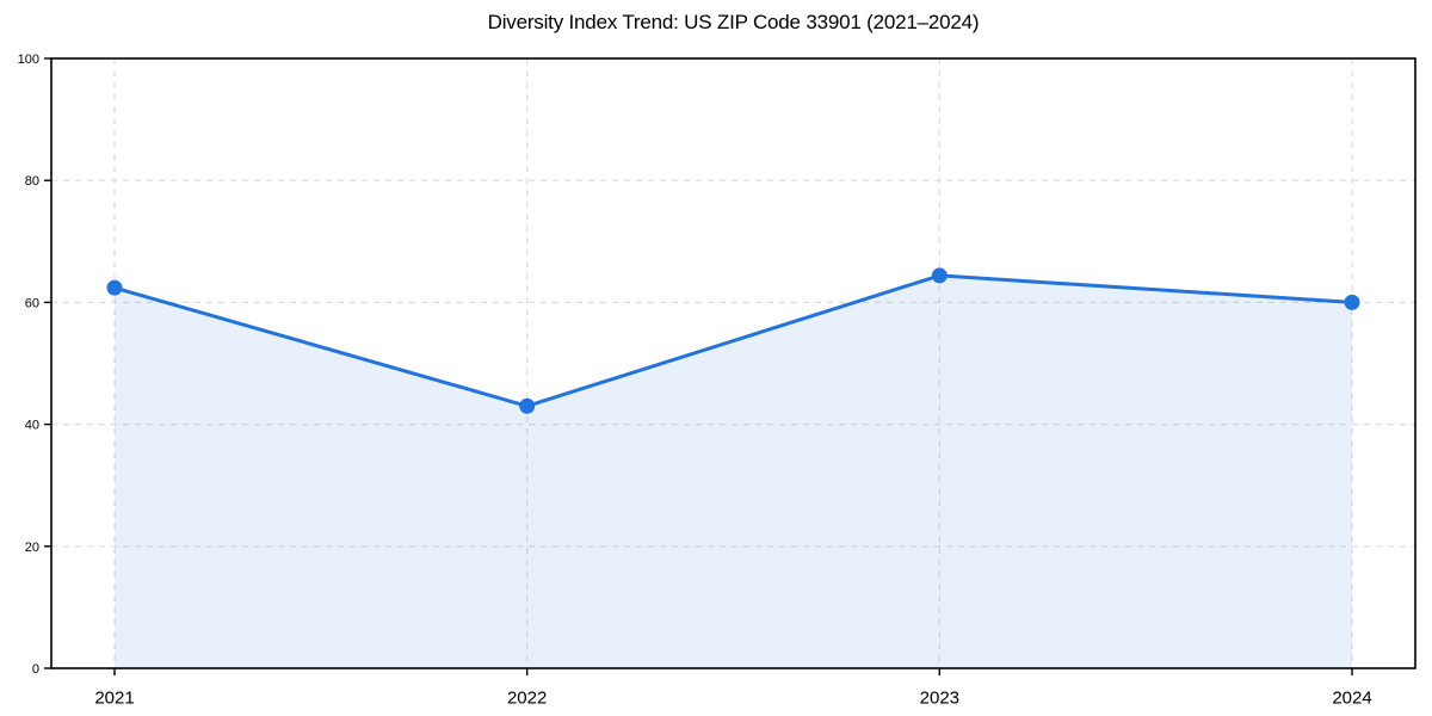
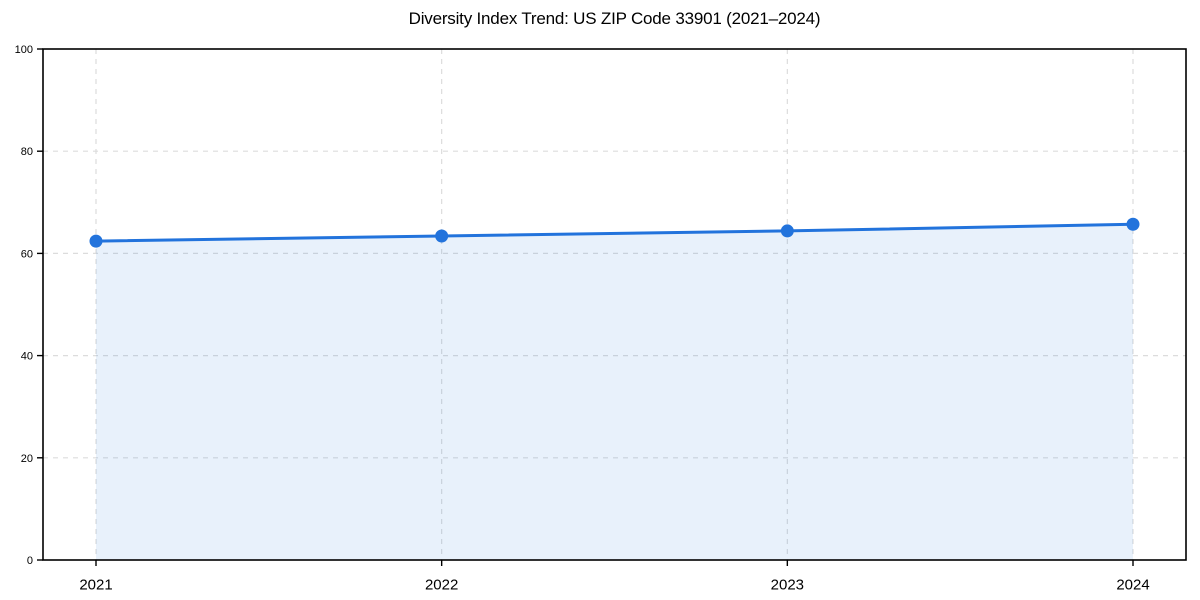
2022: 43 -> 63
2024: 60 -> 66
